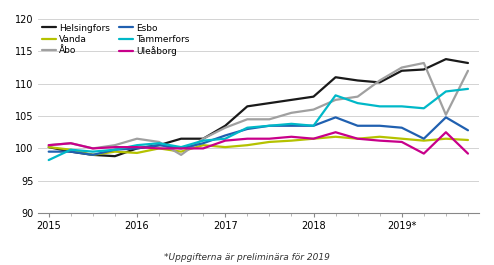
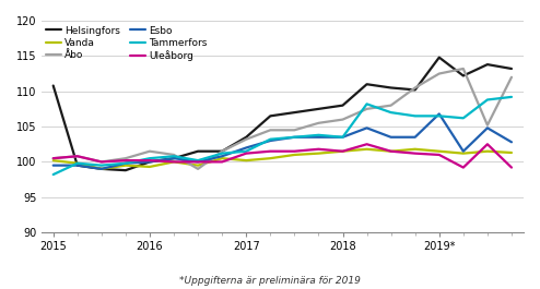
Helsingfors/2015: 100.2 -> 110.8
Helsingfors/2019*: 112.0 -> 114.8
Esbo/2019*: 103.2 -> 106.8
